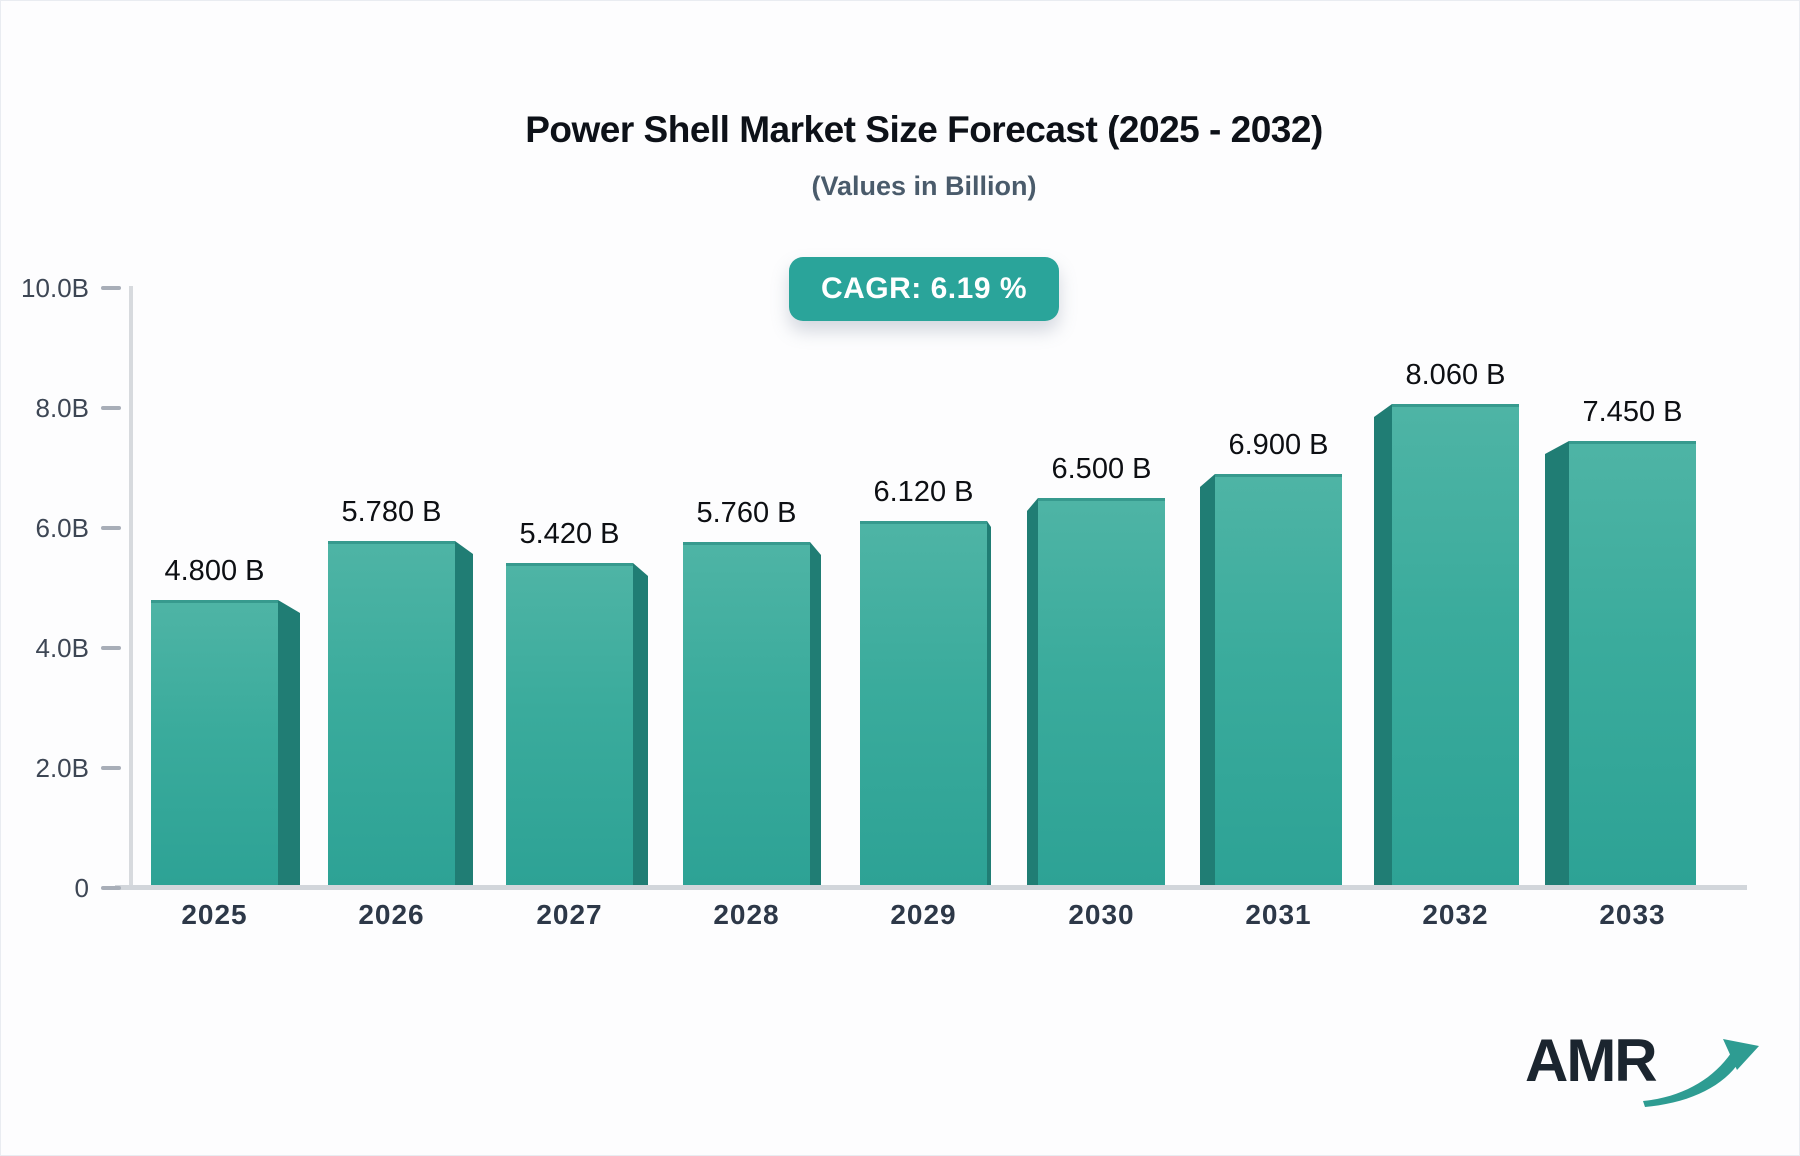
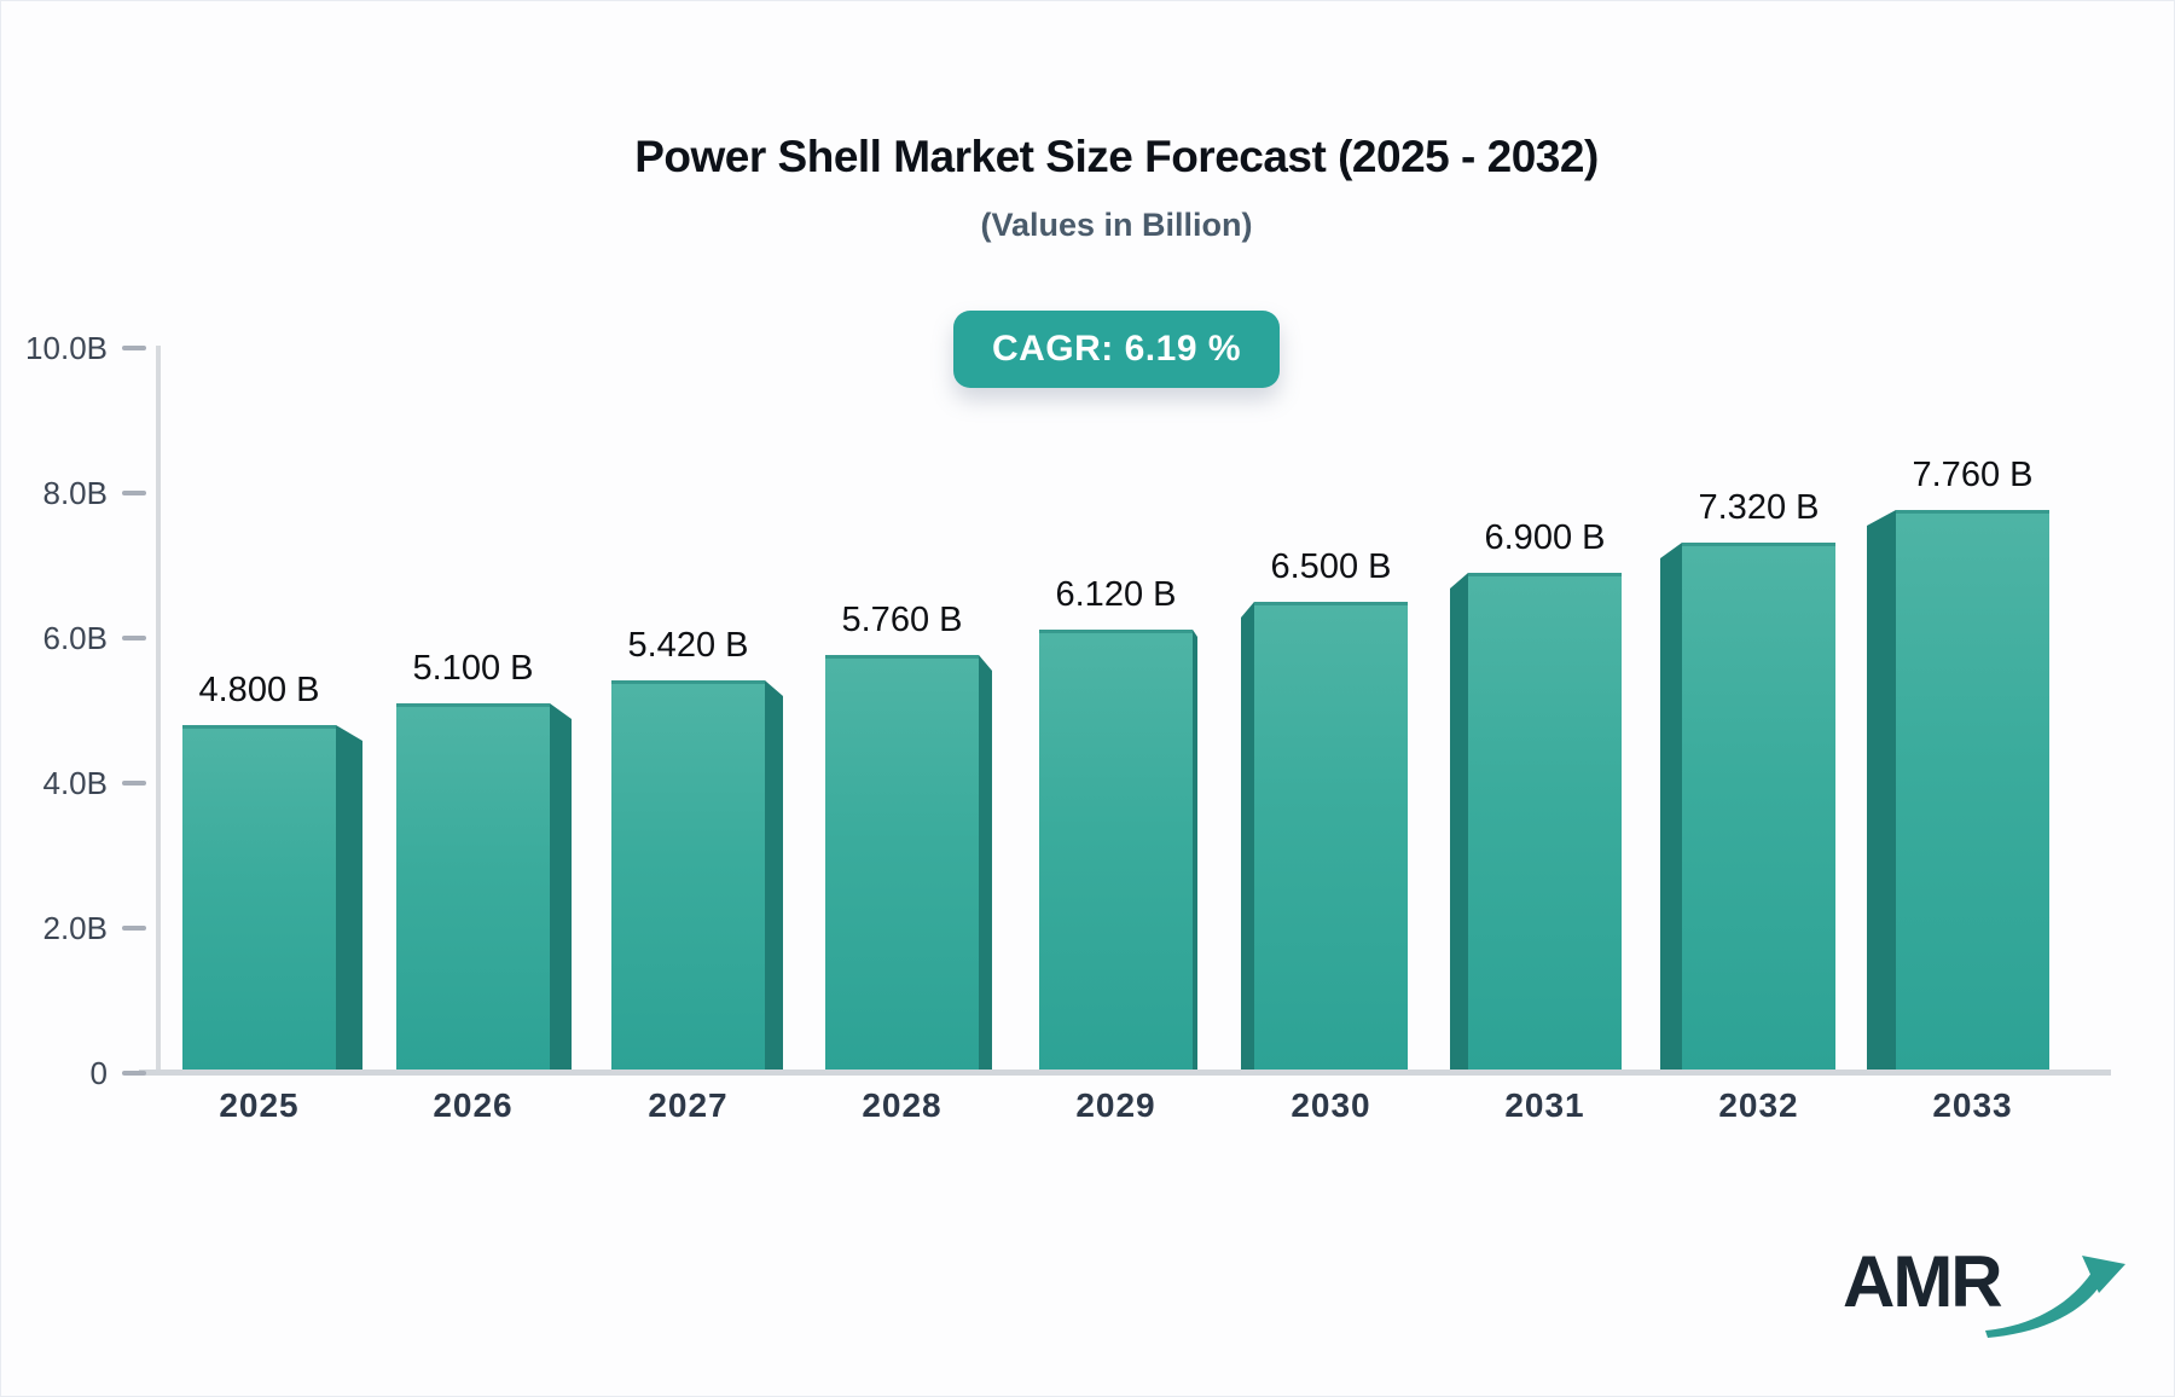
2026: 5.780 -> 5.100
2032: 8.060 -> 7.320
2033: 7.450 -> 7.760
